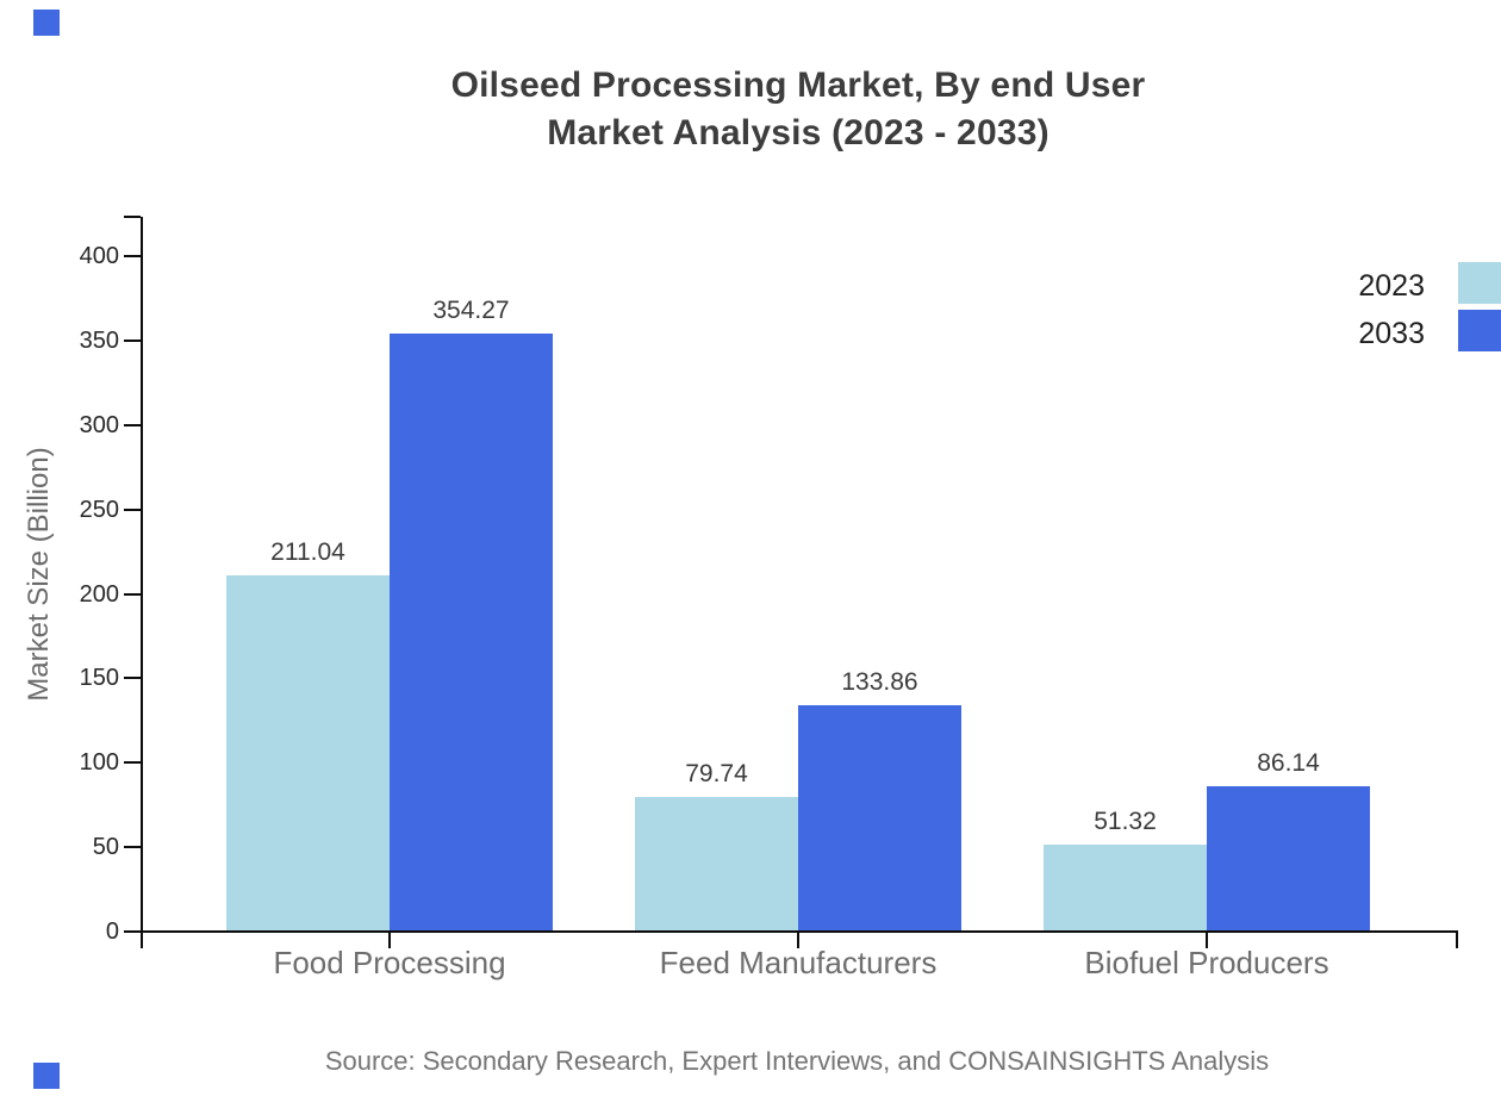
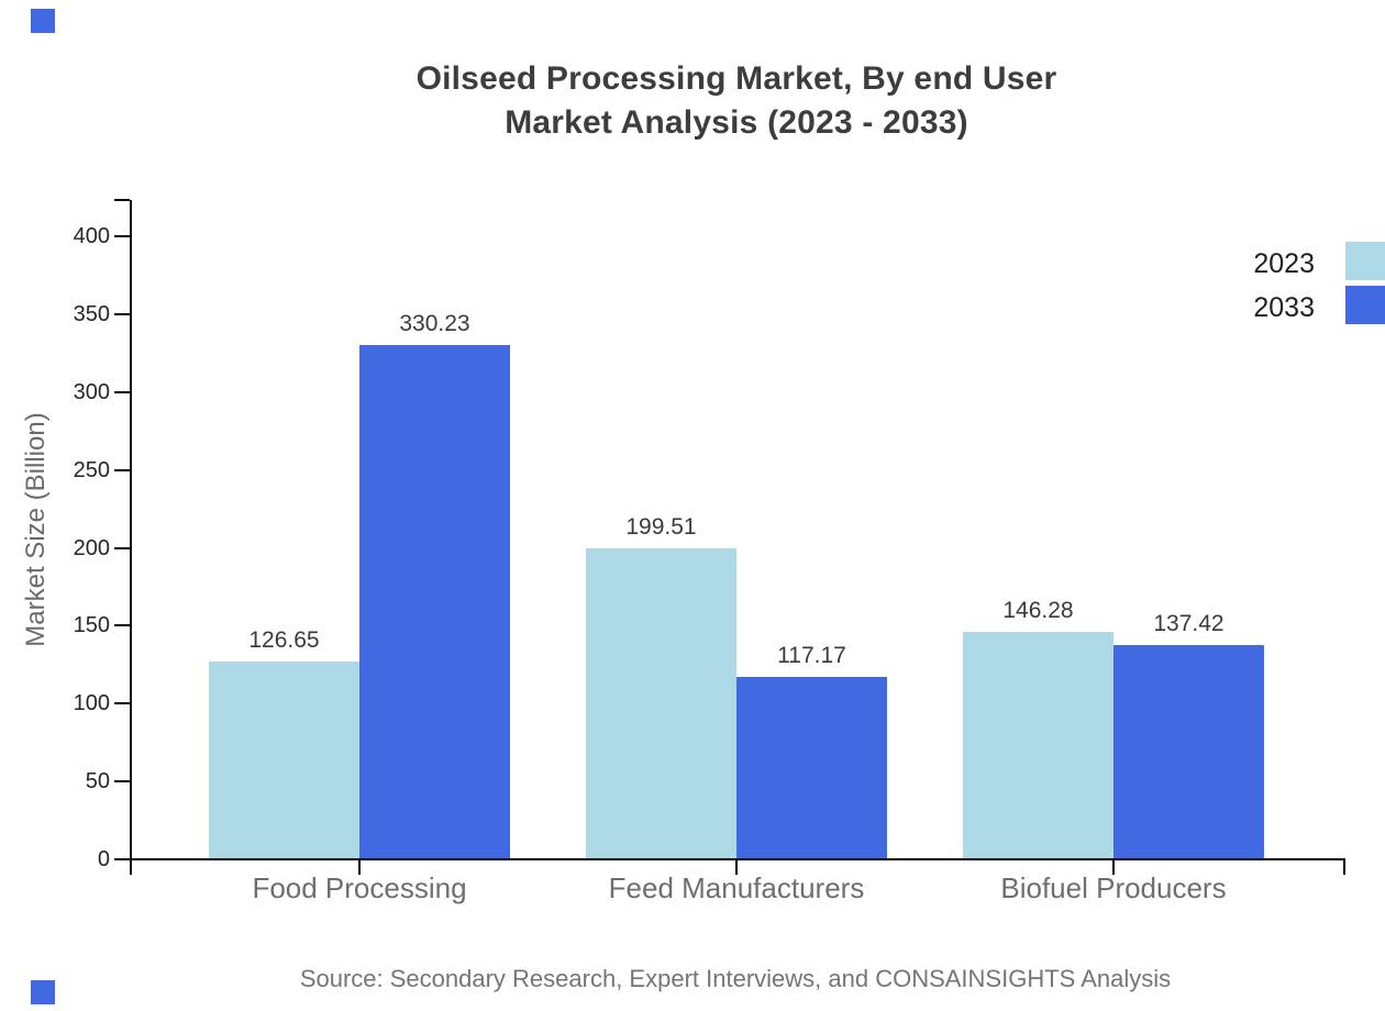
2023/Food Processing: 211.04 -> 126.65
2033/Food Processing: 354.27 -> 330.23
2023/Feed Manufacturers: 79.74 -> 199.51
2033/Feed Manufacturers: 133.86 -> 117.17
2023/Biofuel Producers: 51.32 -> 146.28
2033/Biofuel Producers: 86.14 -> 137.42
